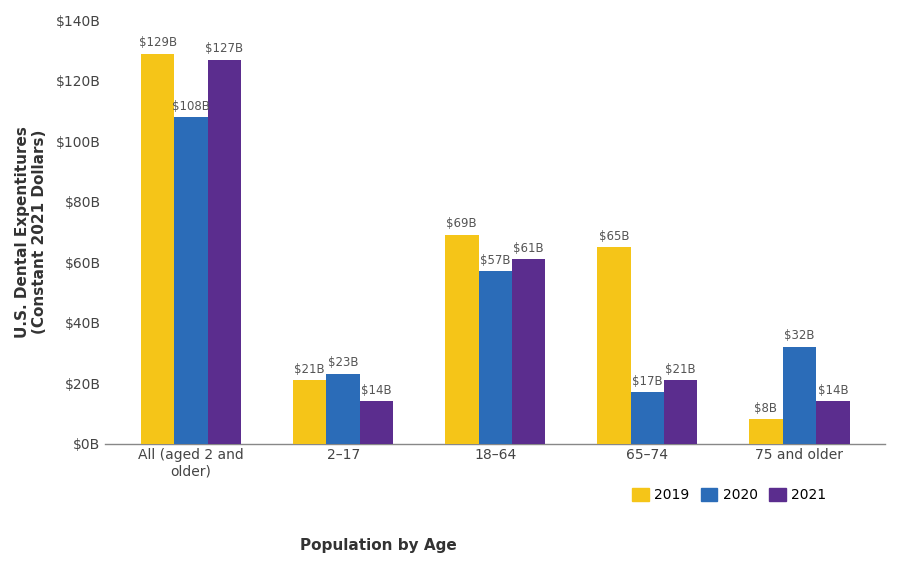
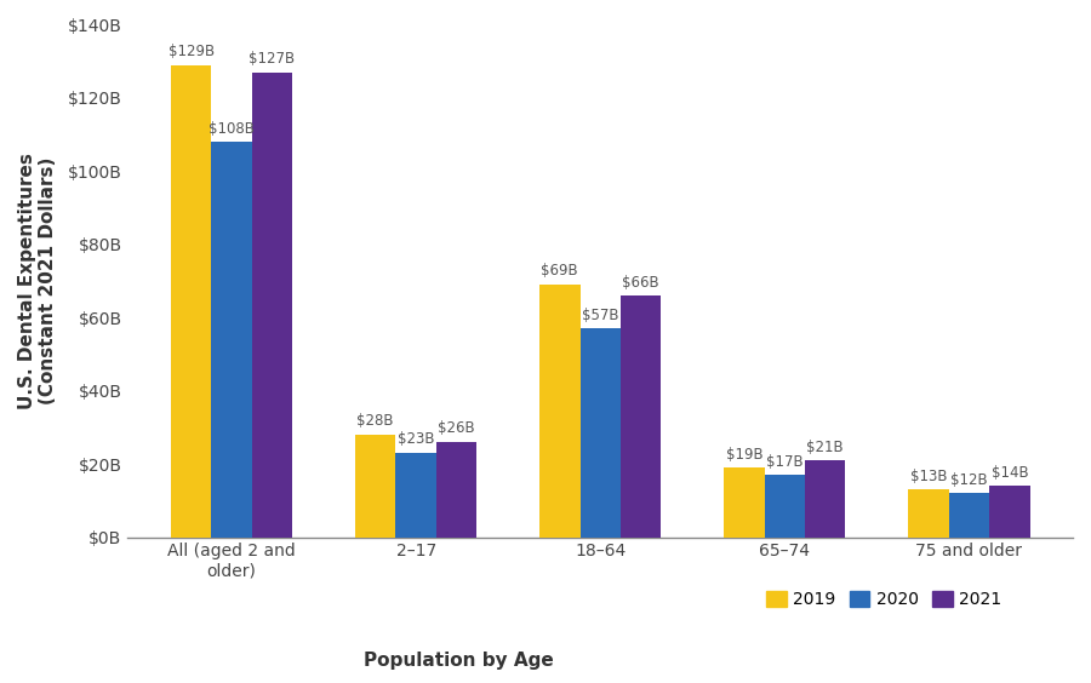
2019/2–17: $21B -> $28B
2021/2–17: $14B -> $26B
2021/18–64: $61B -> $66B
2019/65–74: $65B -> $19B
2019/75 and older: $8B -> $13B
2020/75 and older: $32B -> $12B
